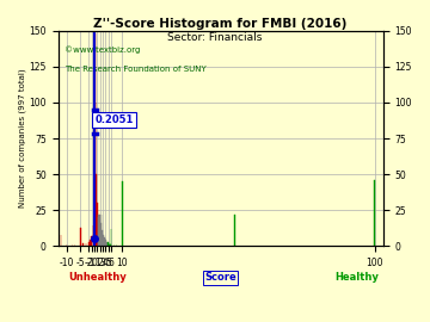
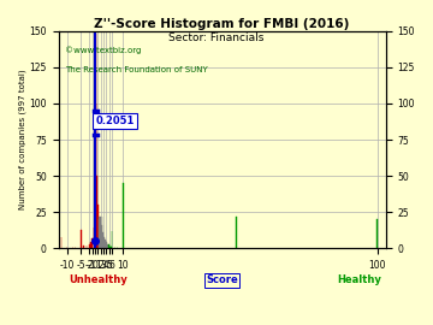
100: 46 -> 20
